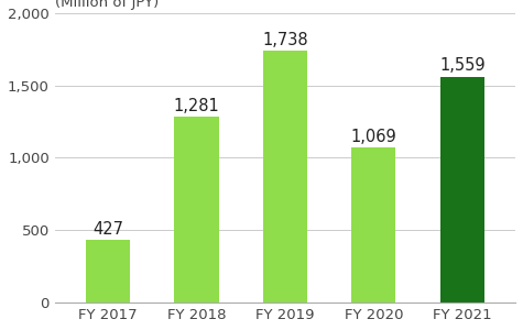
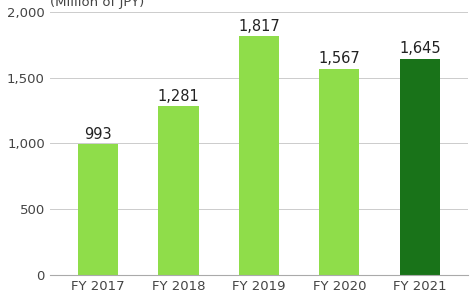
FY 2017: 427 -> 993
FY 2019: 1,738 -> 1,817
FY 2020: 1,069 -> 1,567
FY 2021: 1,559 -> 1,645
